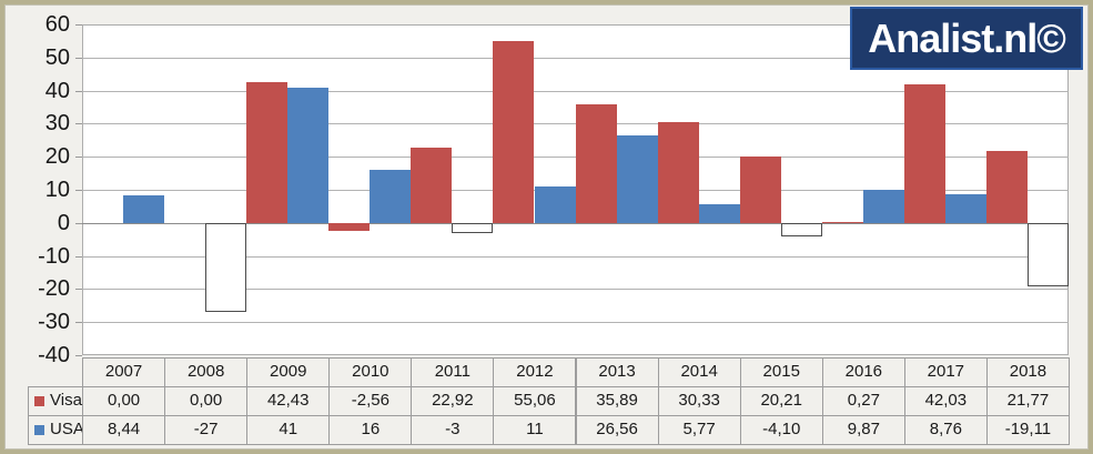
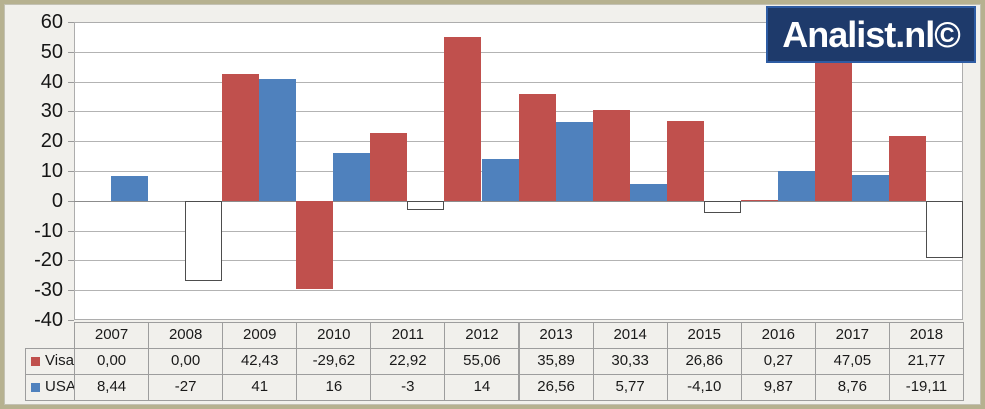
Visa/2010: -2,56 -> -29,62
USA/2012: 11 -> 14
Visa/2015: 20,21 -> 26,86
Visa/2017: 42,03 -> 47,05
